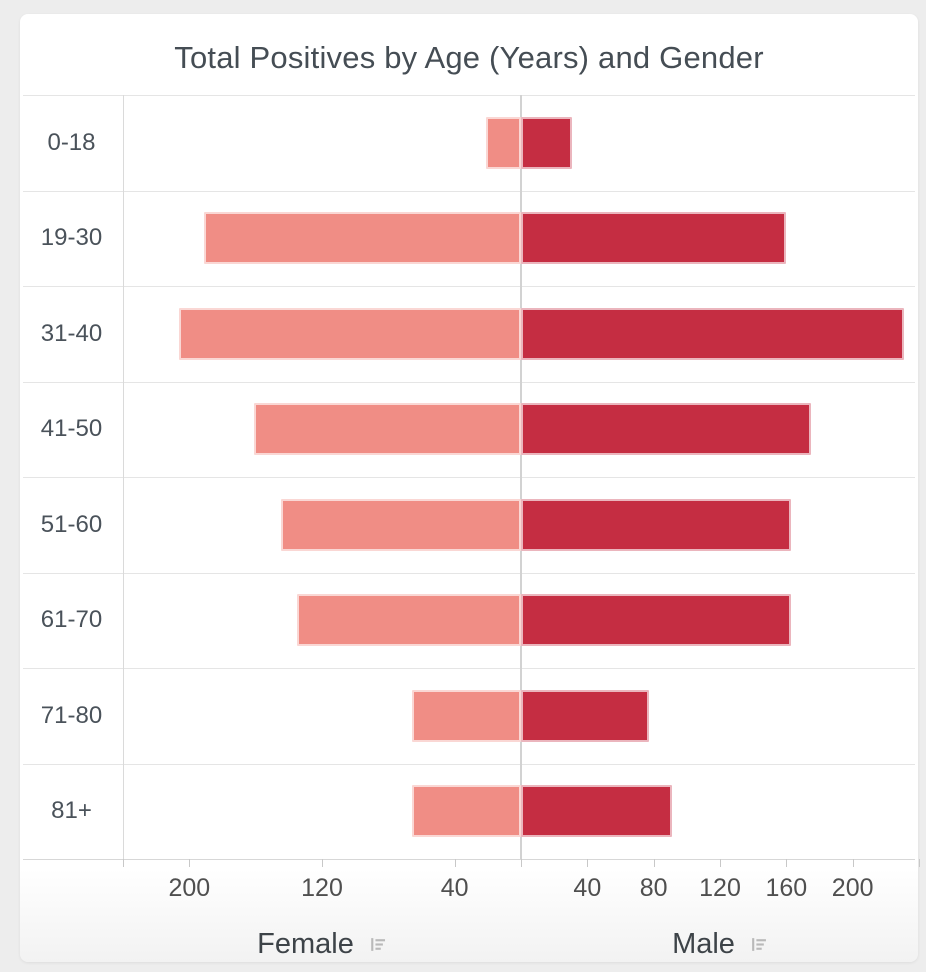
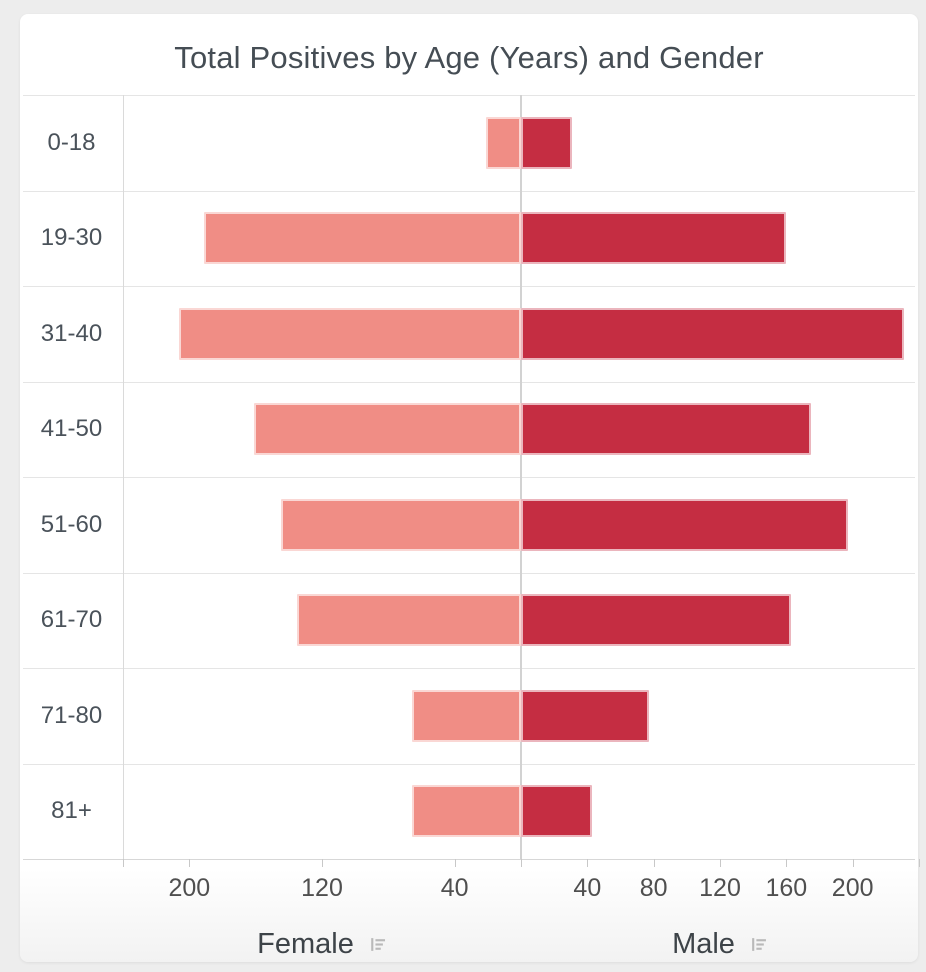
Male/51-60: 163 -> 197
Male/81+: 91 -> 43
